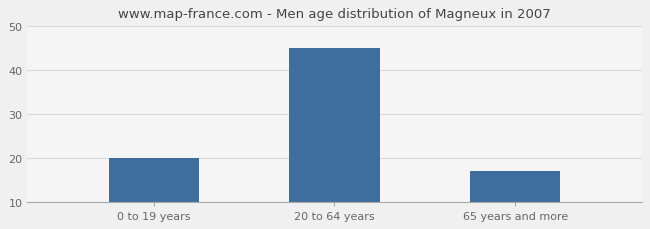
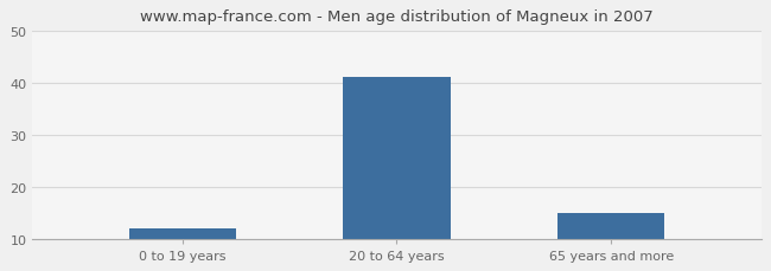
0 to 19 years: 20 -> 12
20 to 64 years: 45 -> 41
65 years and more: 17 -> 15
